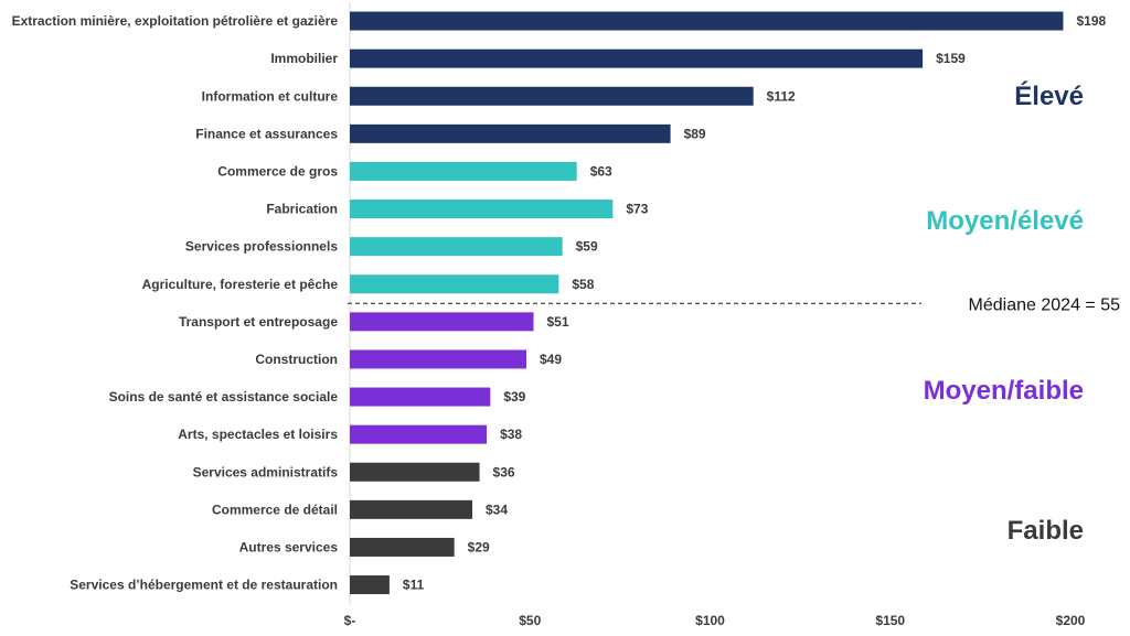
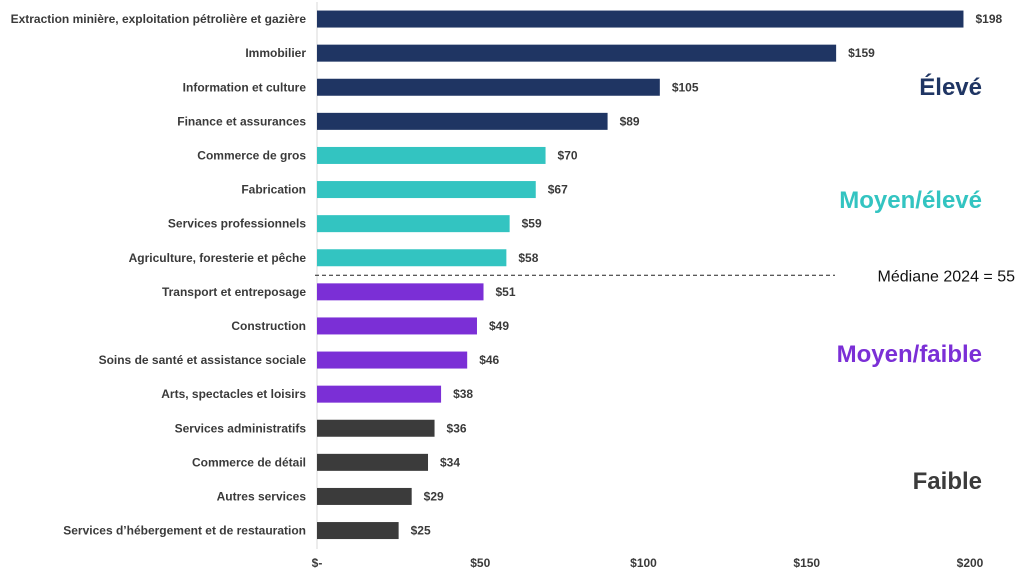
Information et culture: $112 -> $105
Commerce de gros: $63 -> $70
Fabrication: $73 -> $67
Soins de santé et assistance sociale: $39 -> $46
Services d’hébergement et de restauration: $11 -> $25
